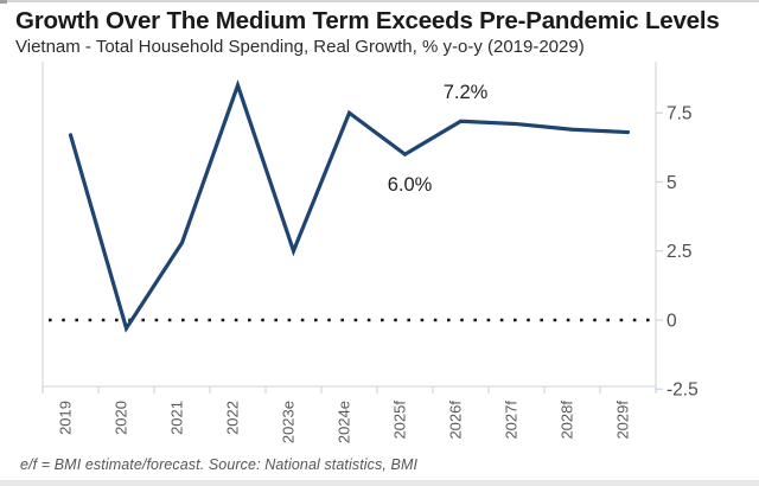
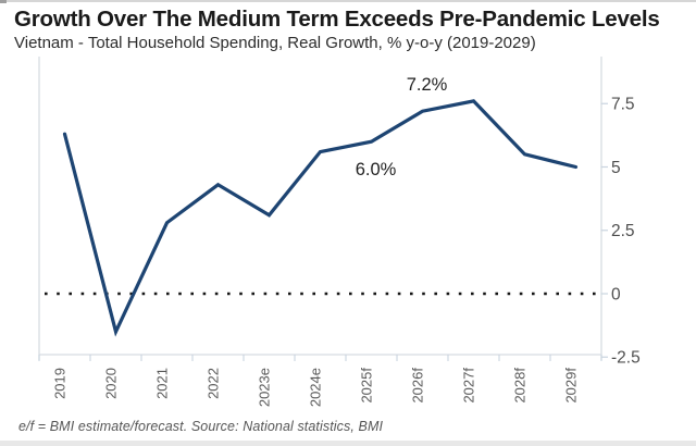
2019: 6.7 -> 6.3
2020: -0.3 -> -1.5
2022: 8.5 -> 4.3
2023e: 2.5 -> 3.1
2024e: 7.5 -> 5.6
2027f: 7.1 -> 7.6
2028f: 6.9 -> 5.5
2029f: 6.8 -> 5.0
